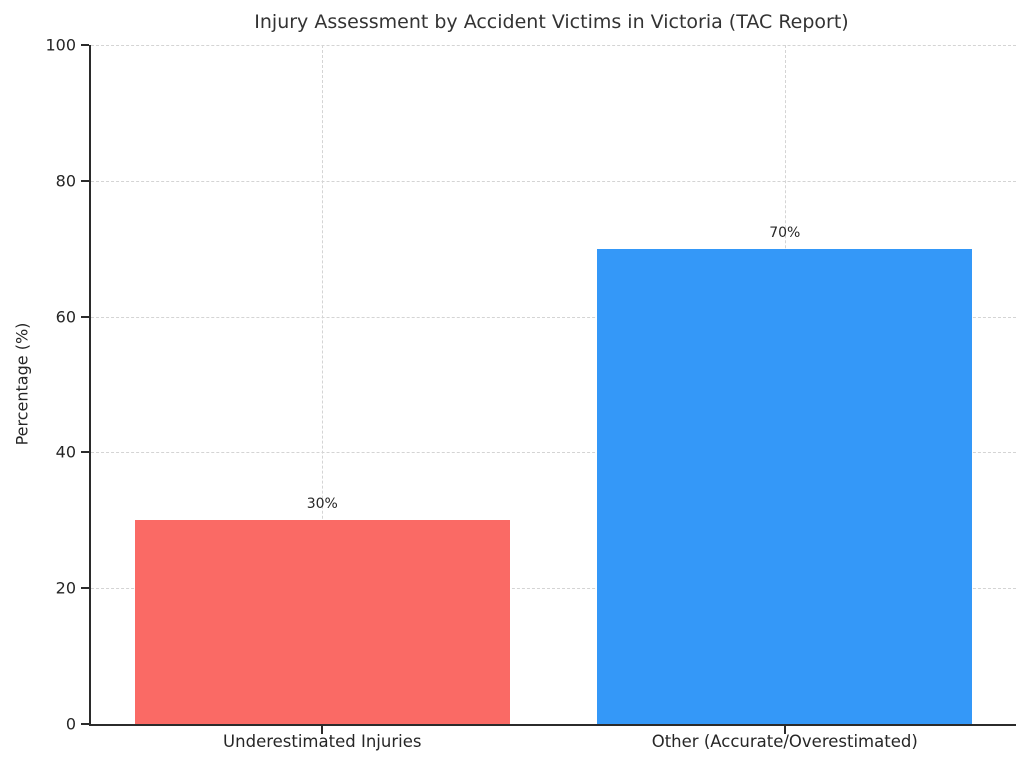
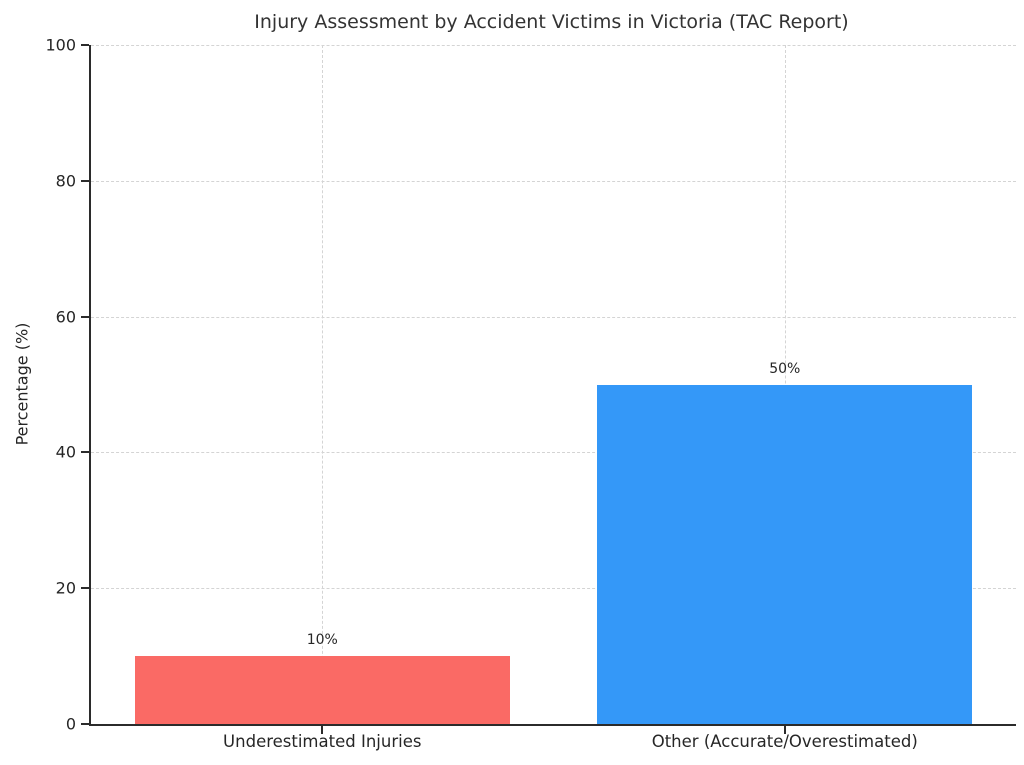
Underestimated Injuries: 30% -> 10%
Other (Accurate/Overestimated): 70% -> 50%
